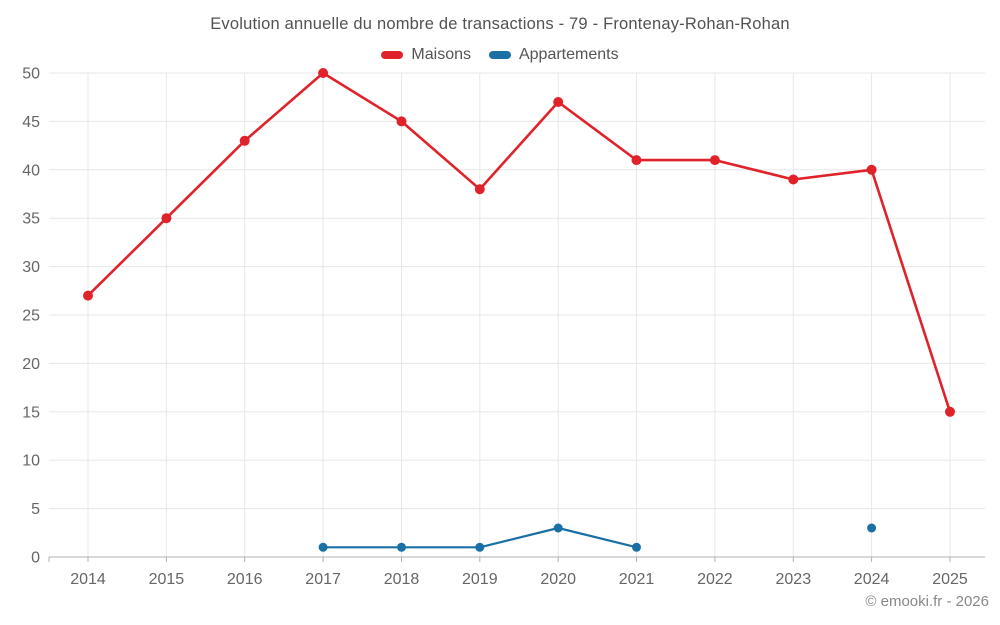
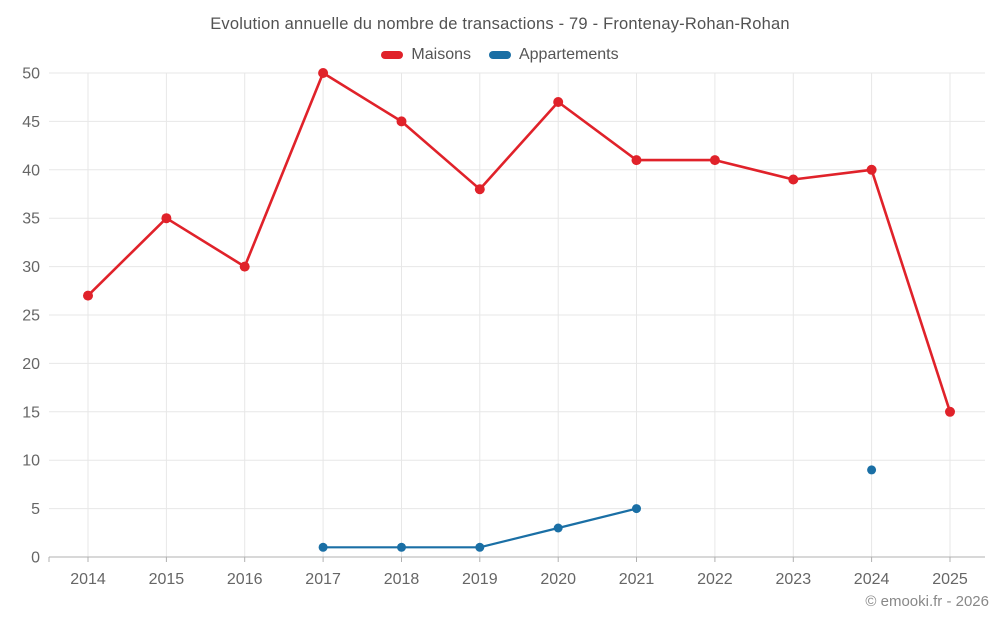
Maisons/2016: 43 -> 30
Appartements/2021: 1 -> 5
Appartements/2024: 3 -> 9
